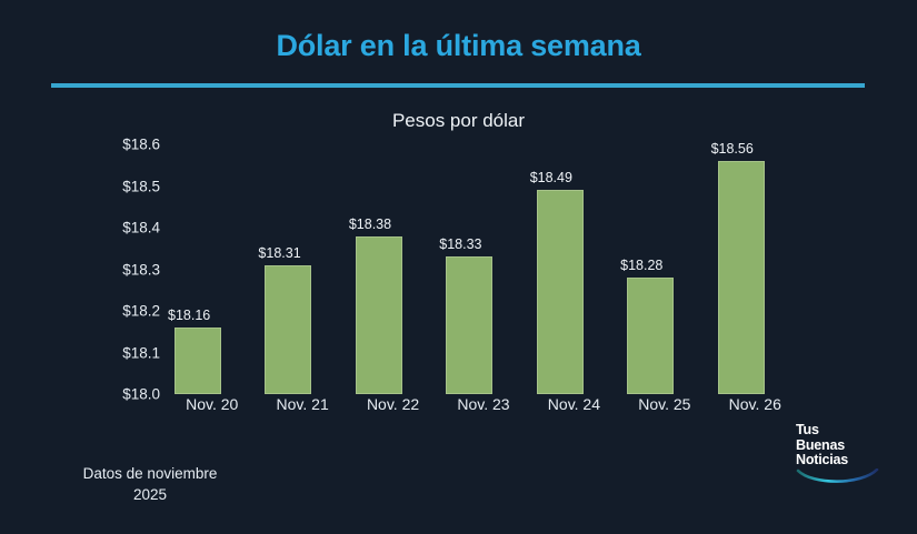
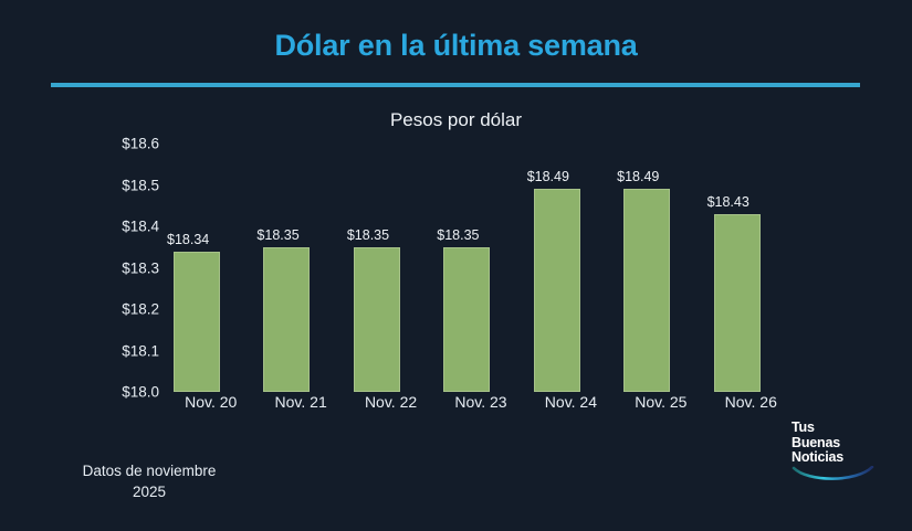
Nov. 20: $18.16 -> $18.34
Nov. 21: $18.31 -> $18.35
Nov. 22: $18.38 -> $18.35
Nov. 23: $18.33 -> $18.35
Nov. 25: $18.28 -> $18.49
Nov. 26: $18.56 -> $18.43
